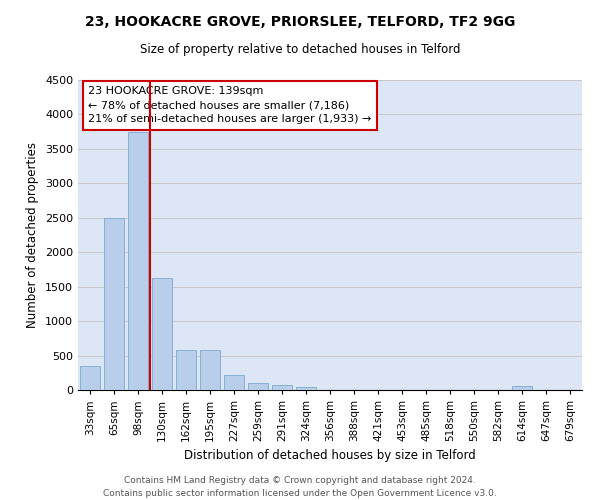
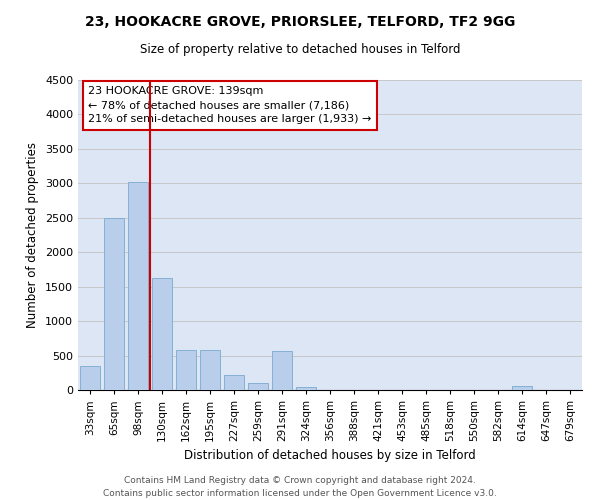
98sqm: 3750 -> 3020
291sqm: 80 -> 560
